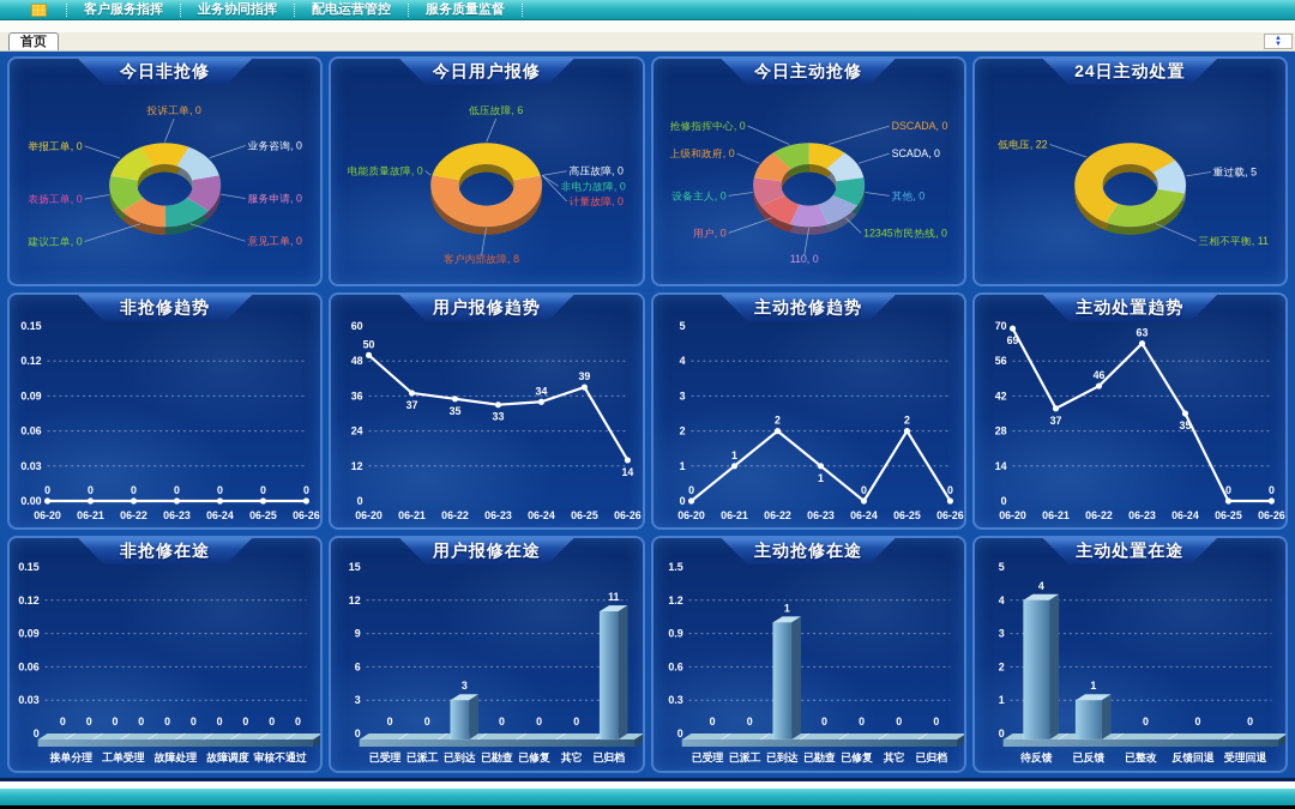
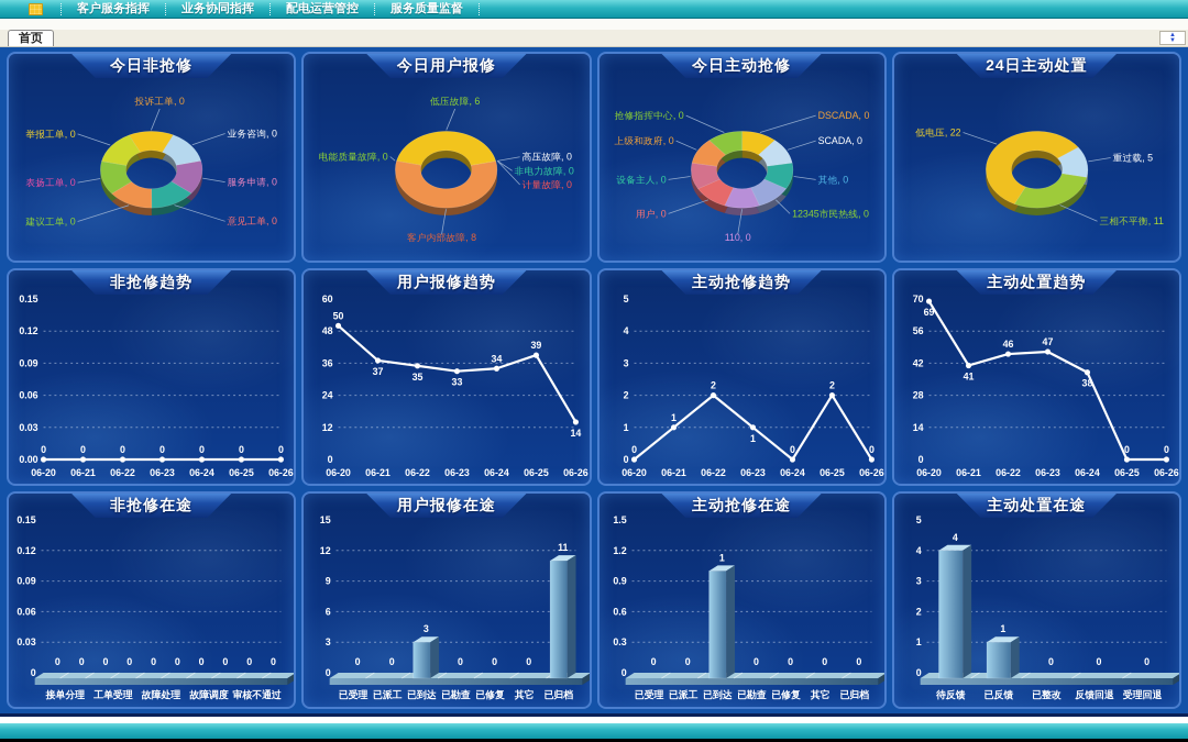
主动处置趋势/06-21: 37 -> 41
主动处置趋势/06-23: 63 -> 47
主动处置趋势/06-24: 35 -> 38
